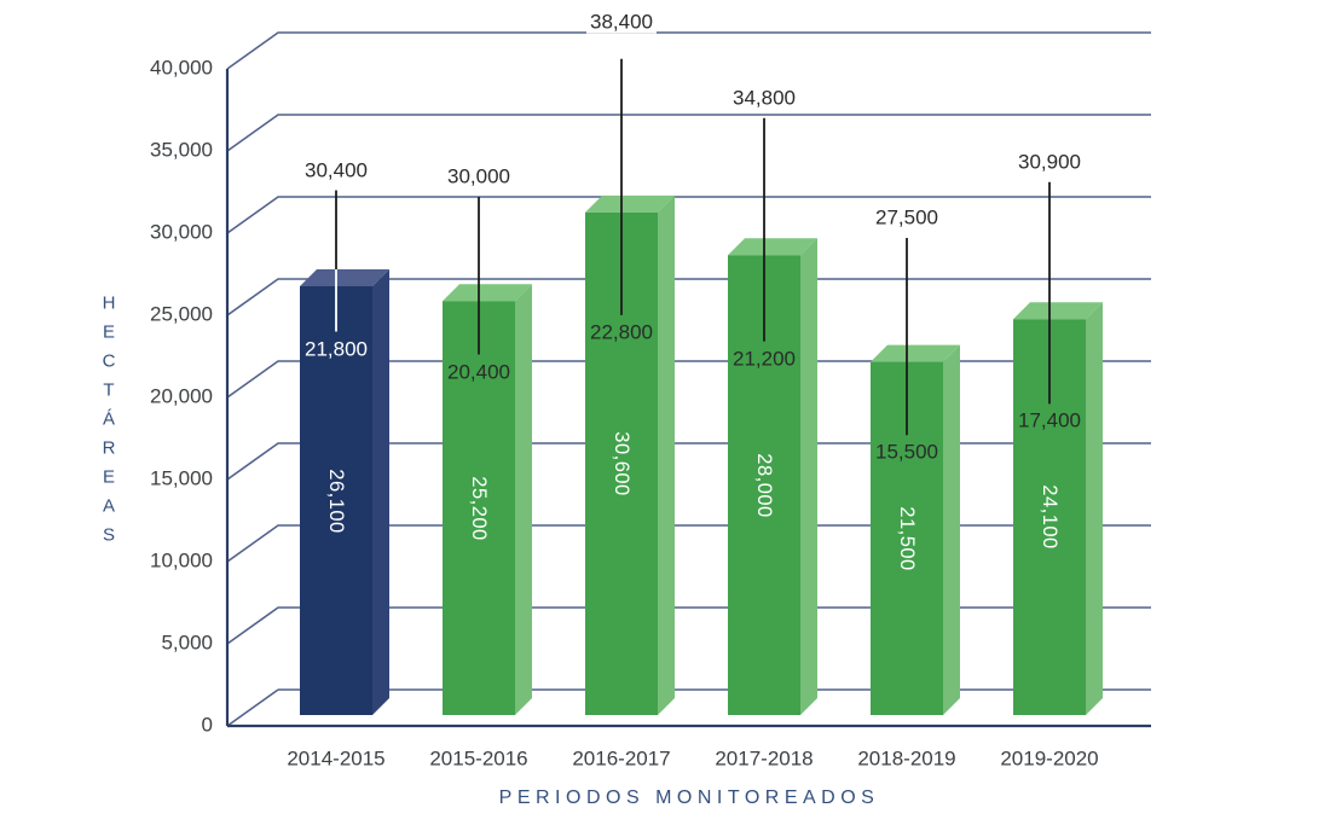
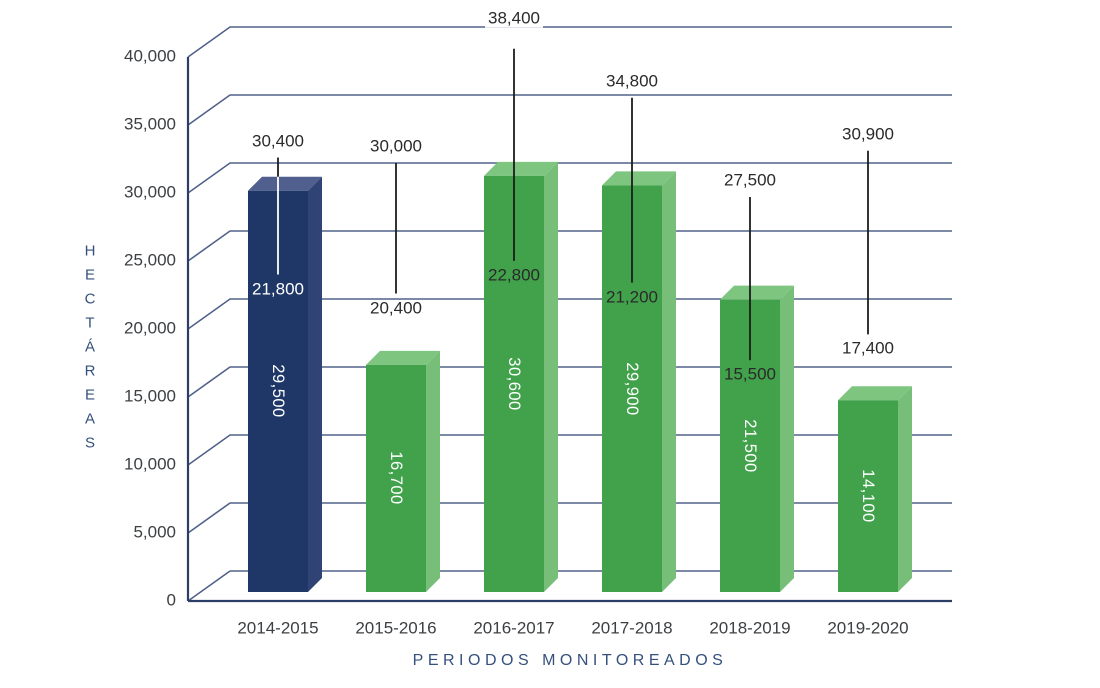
2014-2015: 26,100 -> 29,500
2015-2016: 25,200 -> 16,700
2017-2018: 28,000 -> 29,900
2019-2020: 24,100 -> 14,100
